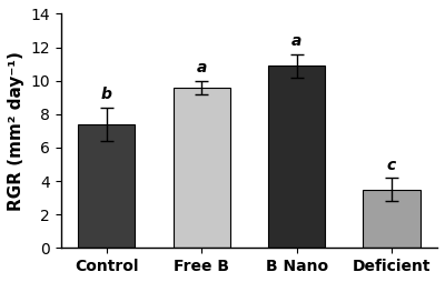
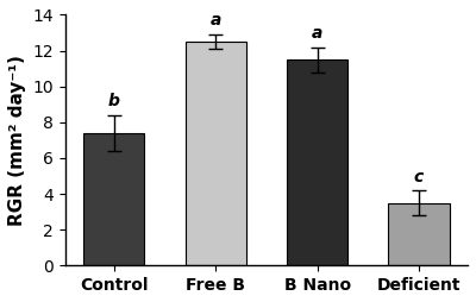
Free B: 9.6 -> 12.5
B Nano: 10.9 -> 11.5
